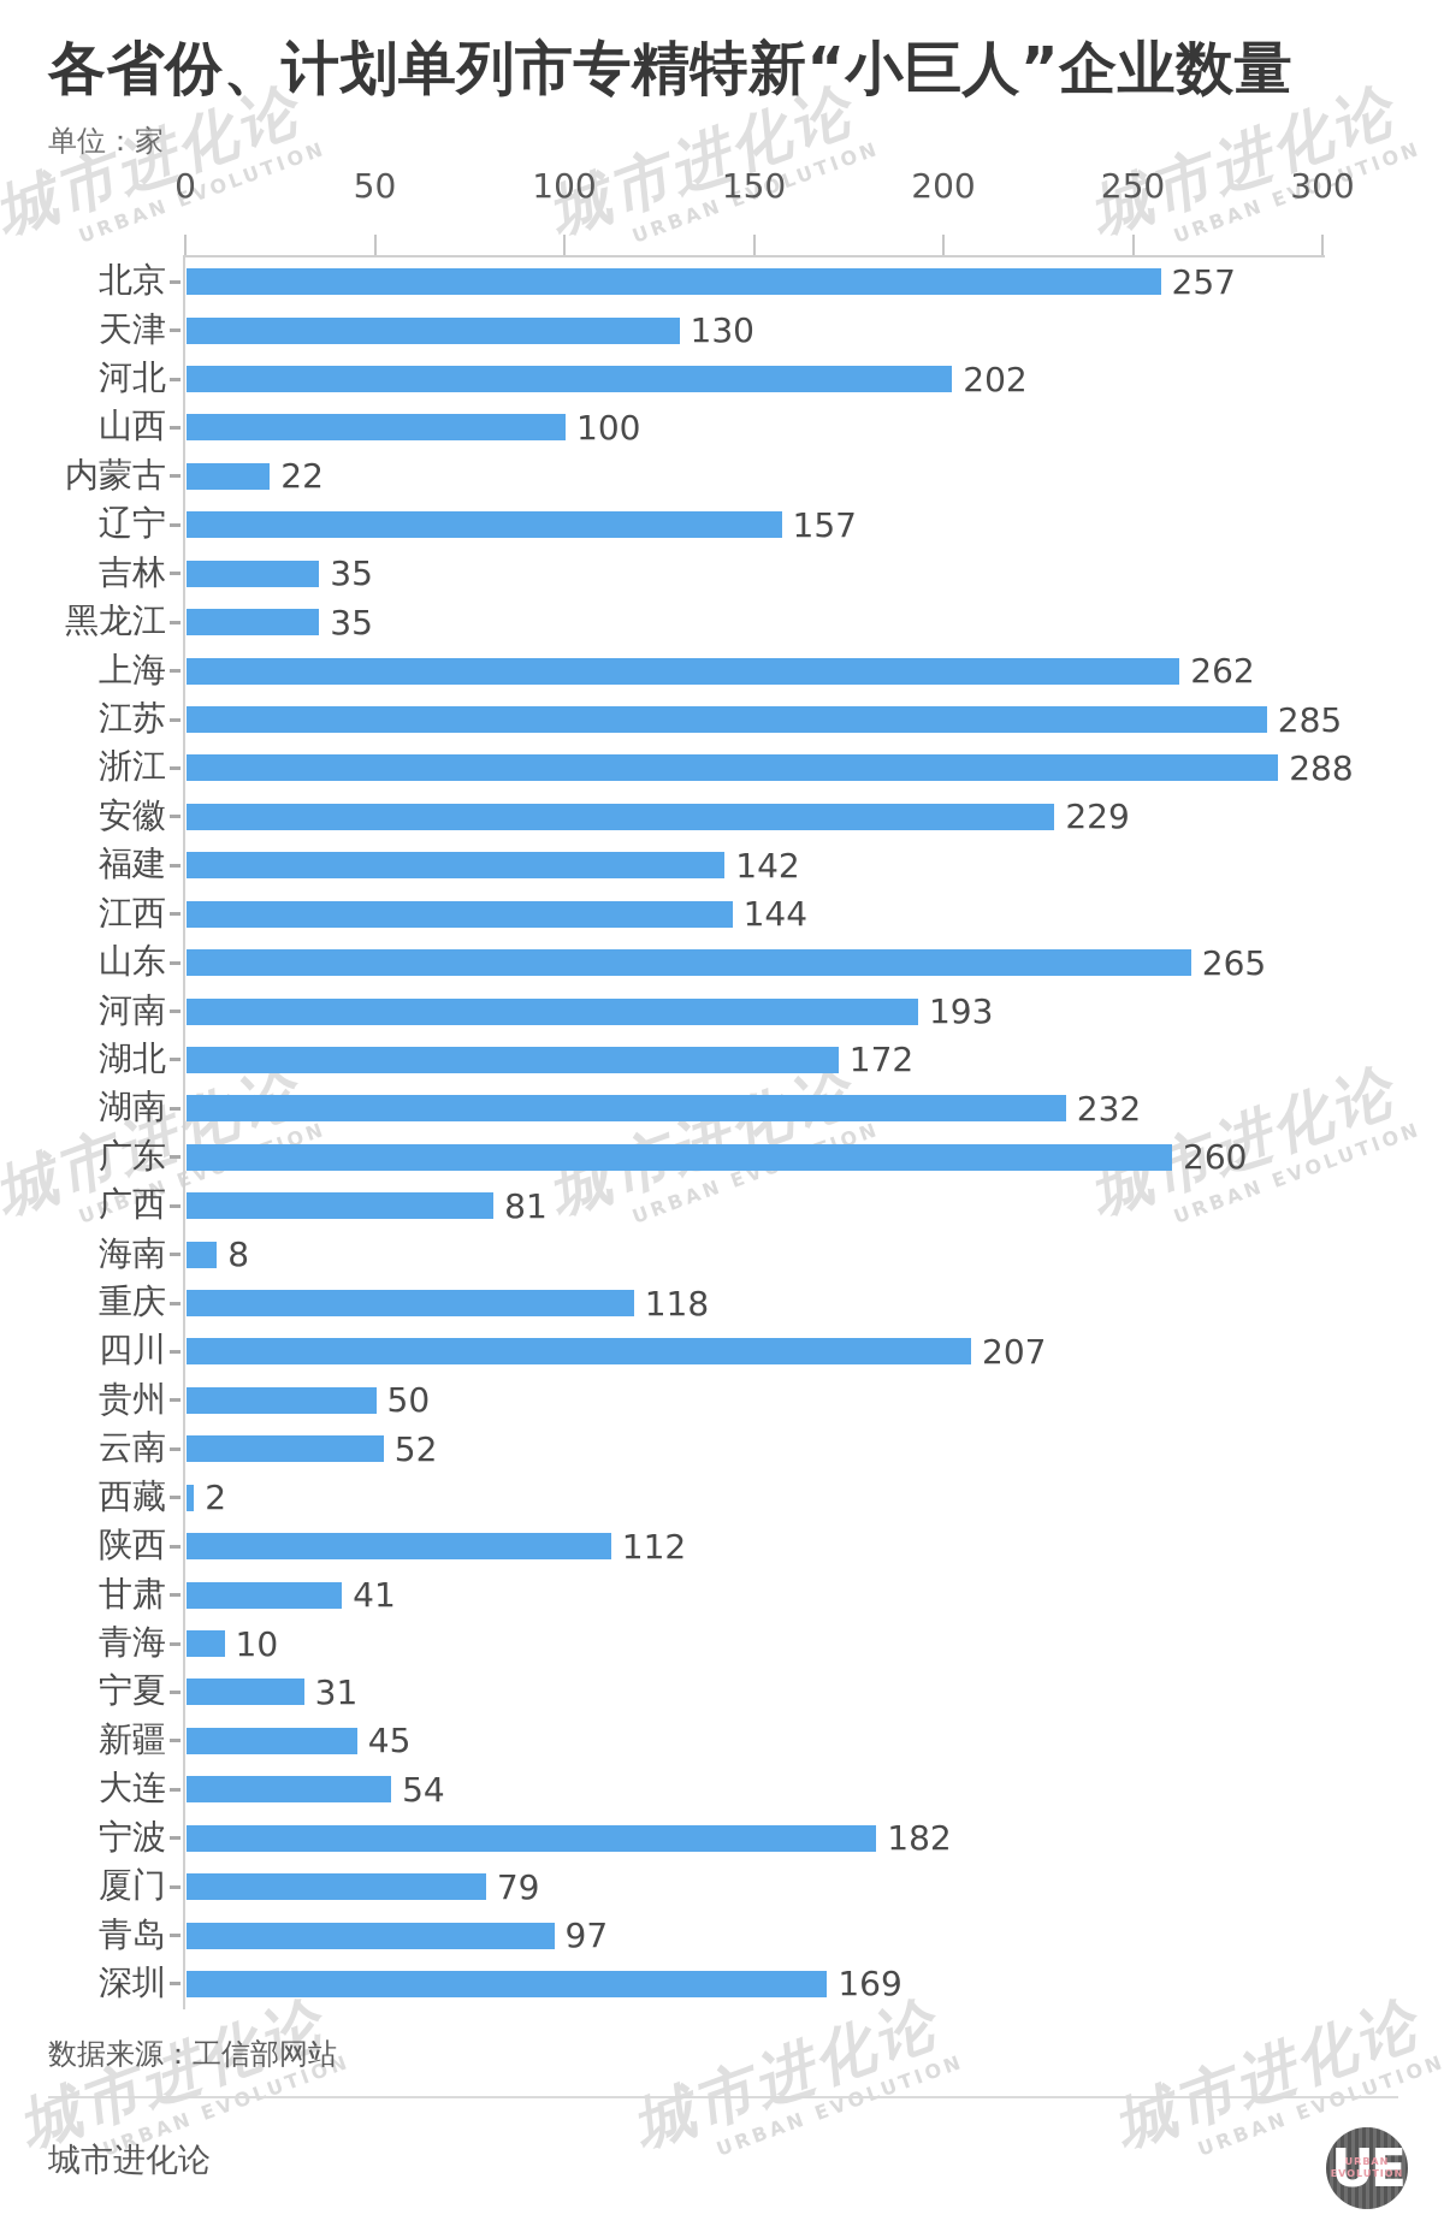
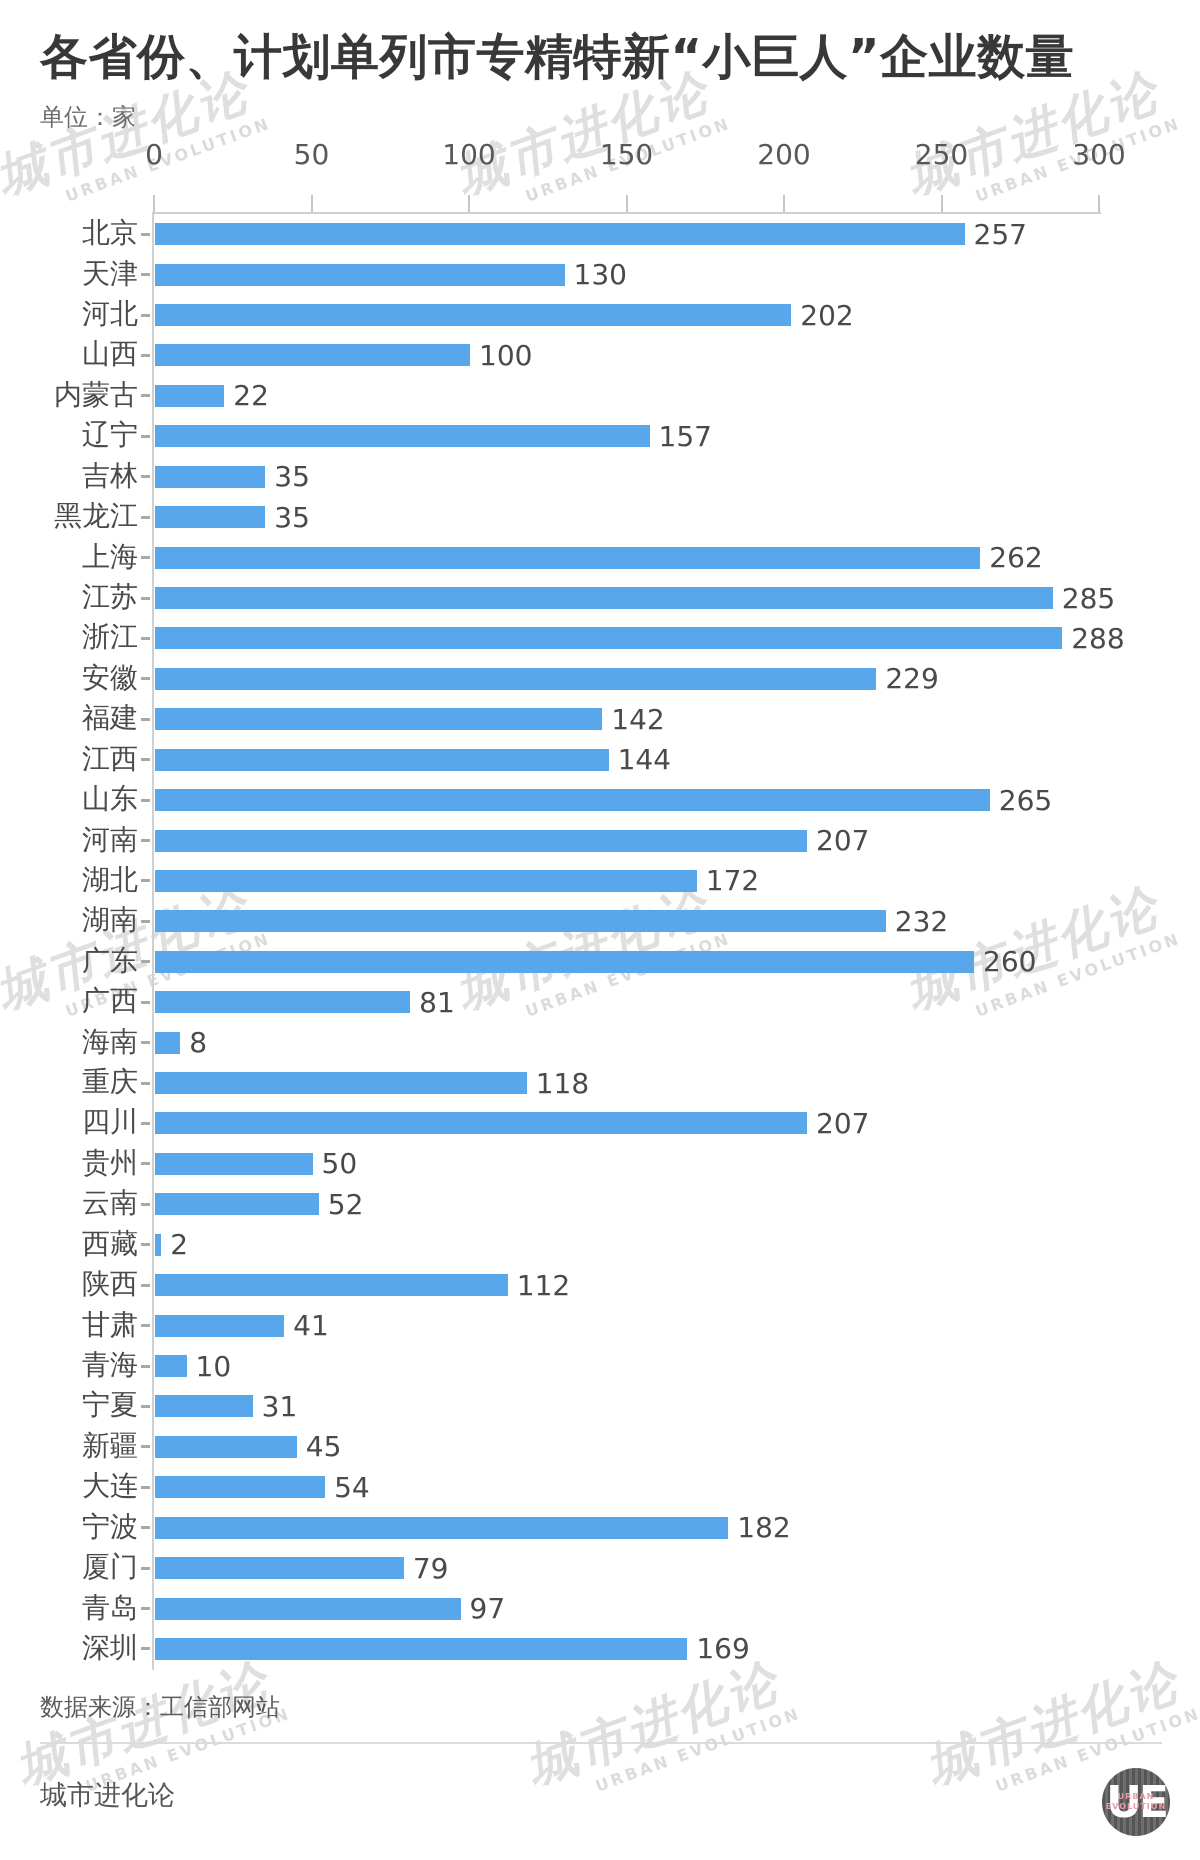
河南: 193 -> 207
